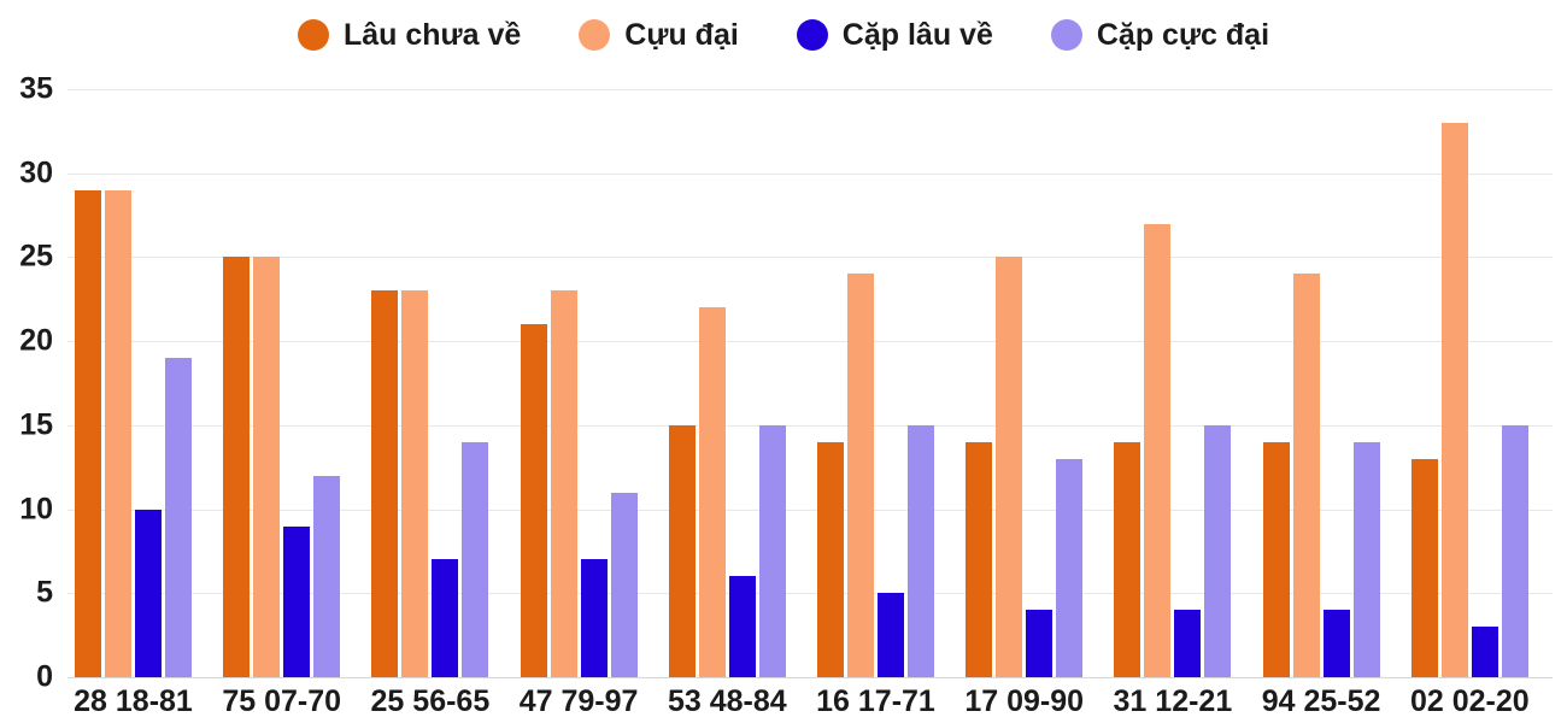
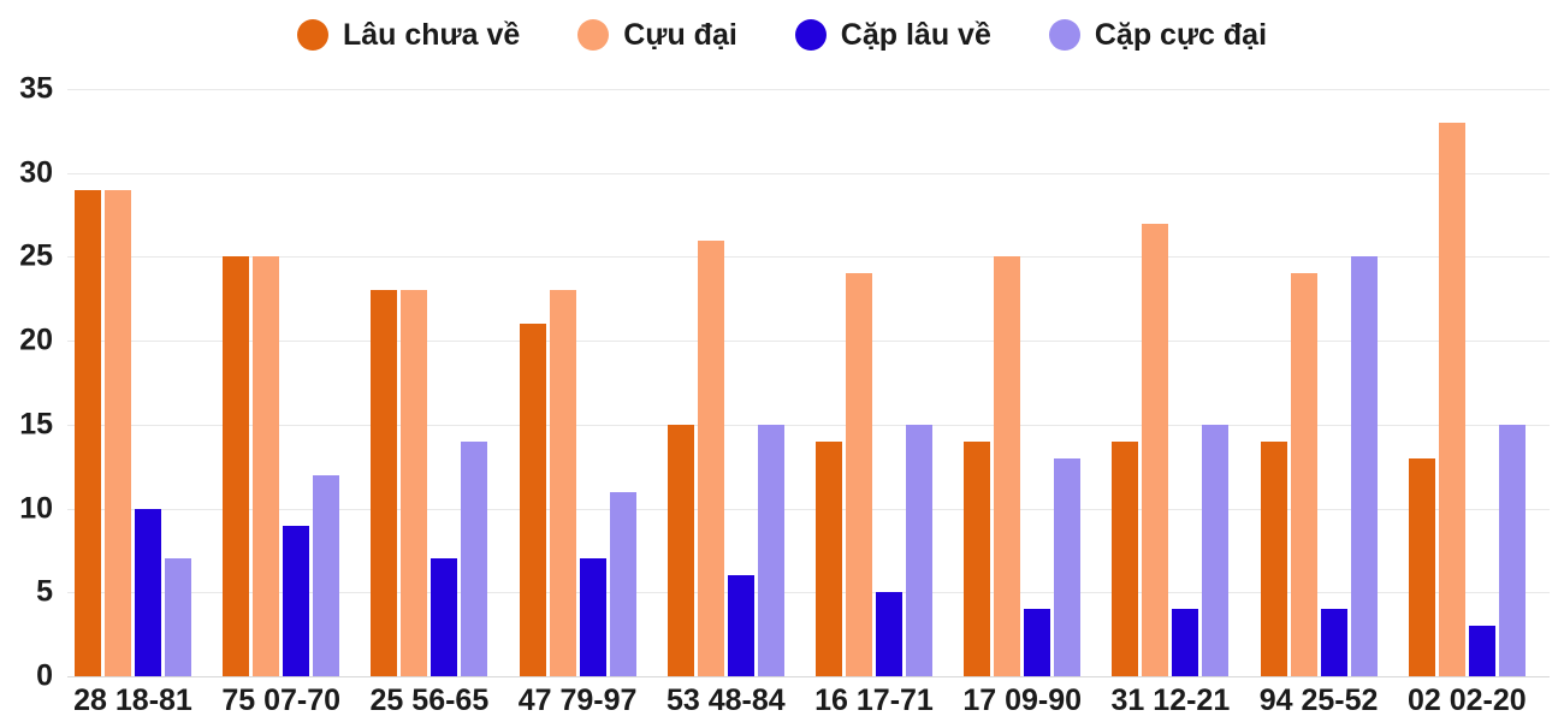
Cặp cực đại/28 18-81: 19 -> 7
Cựu đại/53 48-84: 22 -> 26
Cặp cực đại/94 25-52: 14 -> 25
